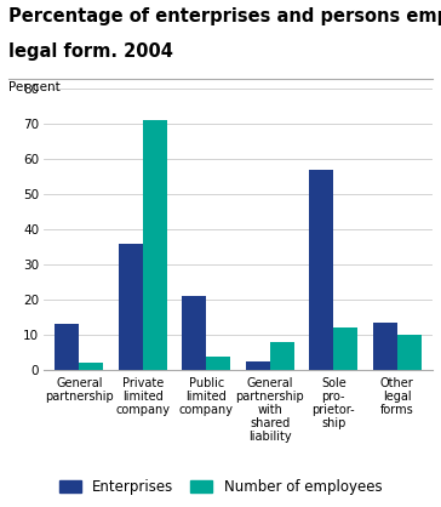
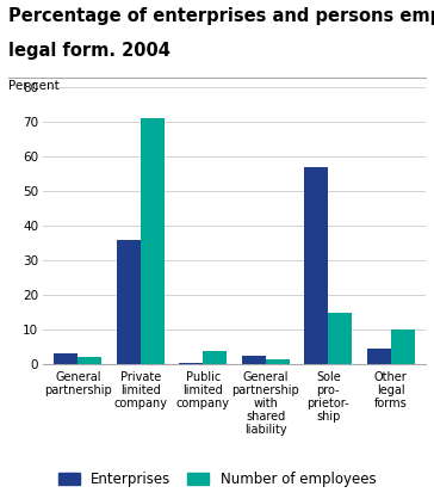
Enterprises/General partnership: 13.0 -> 3.0
Enterprises/Public limited company: 21.0 -> 0.5
Number of employees/General partnership with shared liability: 8.0 -> 1.5
Number of employees/Sole pro- prietor- ship: 12.0 -> 15.0
Enterprises/Other legal forms: 13.5 -> 4.5
